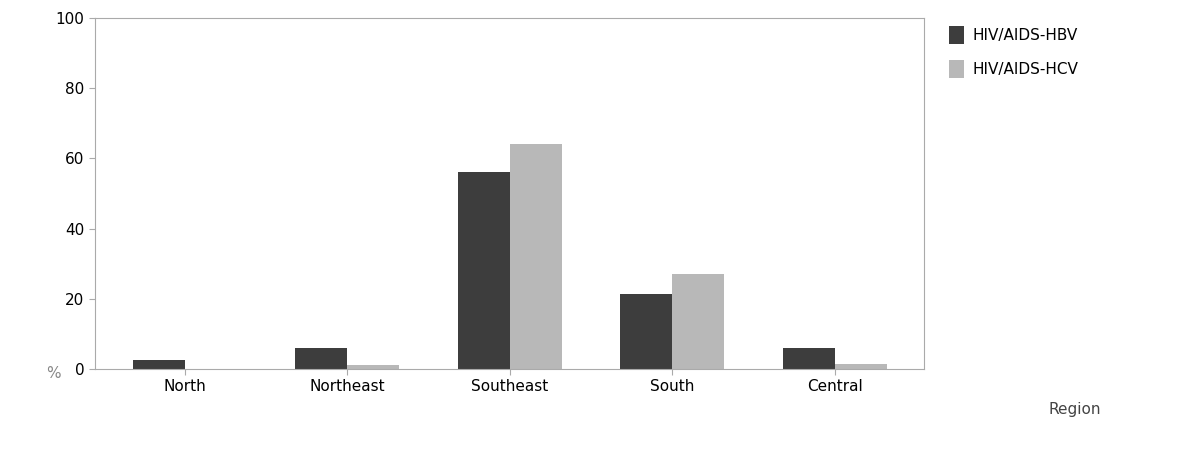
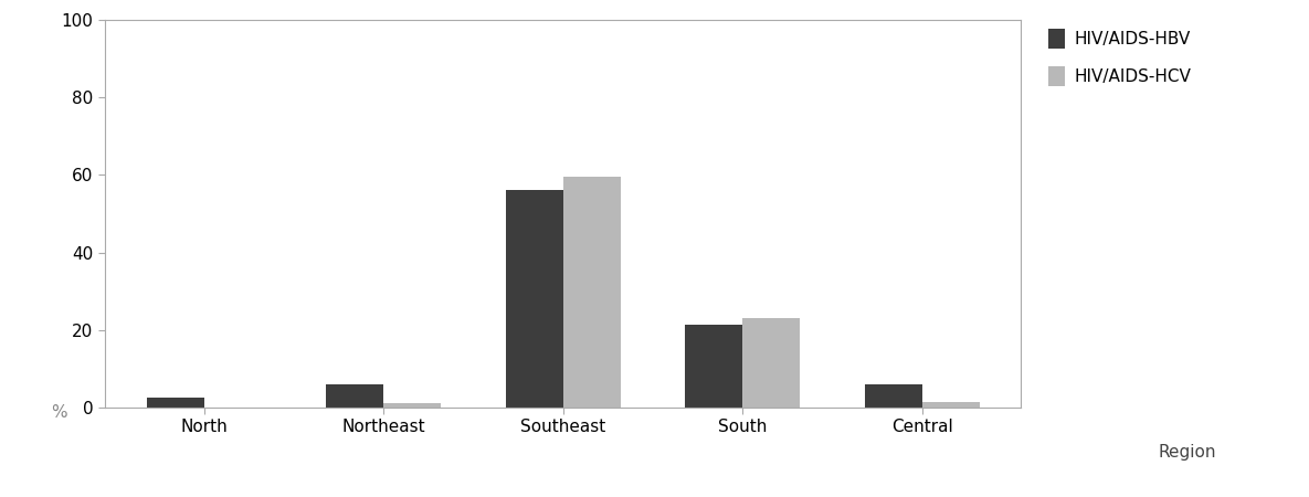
HIV/AIDS-HCV/Southeast: 64.0 -> 59.5
HIV/AIDS-HCV/South: 27.0 -> 23.0
